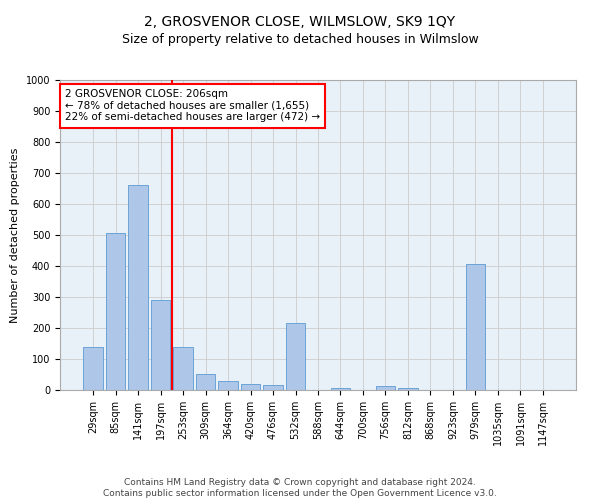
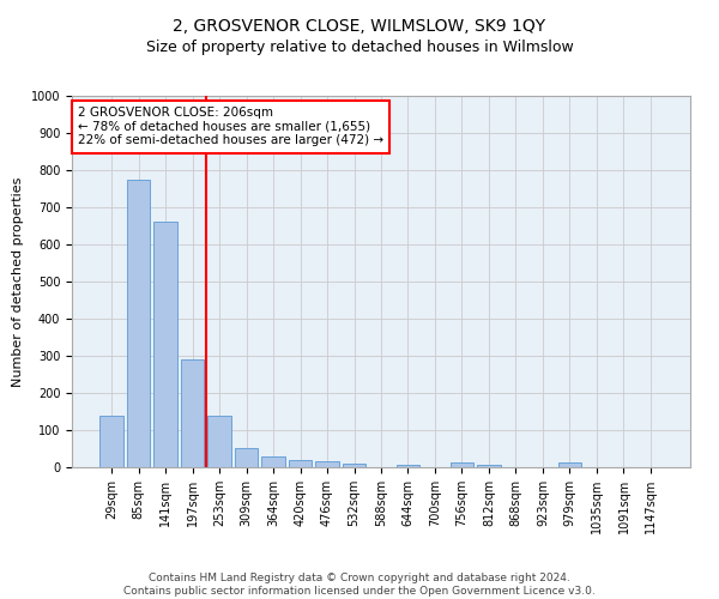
85sqm: 505 -> 775
532sqm: 215 -> 10
979sqm: 405 -> 12
